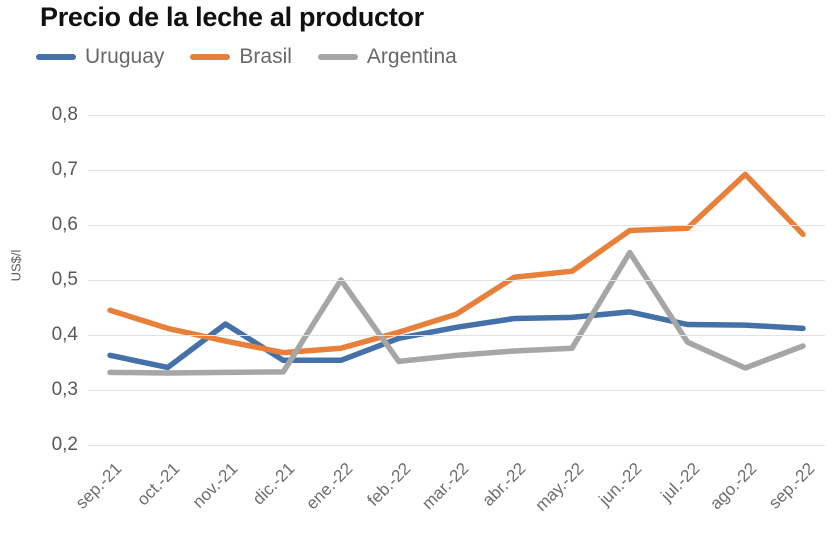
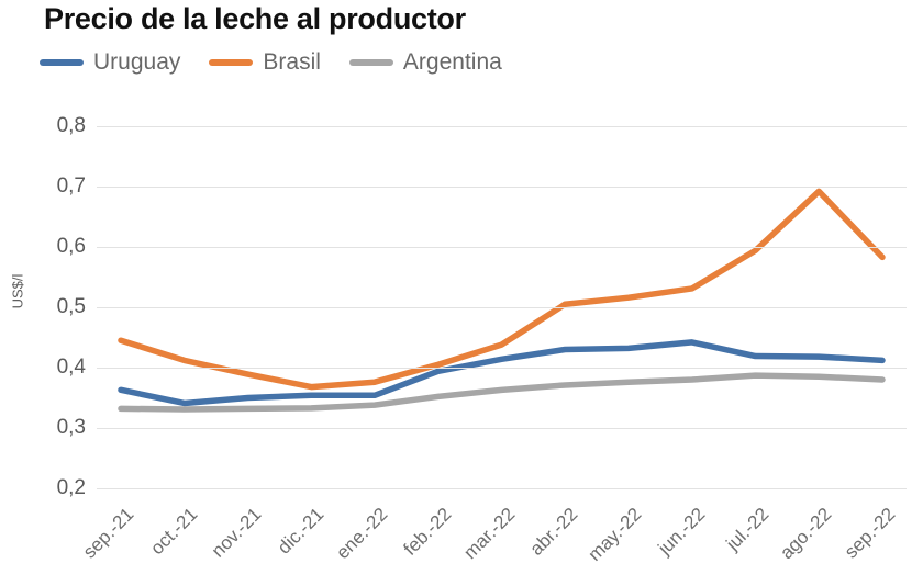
Uruguay/nov.-21: 0,42 -> 0,35
Argentina/ene.-22: 0,50 -> 0,34
Brasil/jun.-22: 0,59 -> 0,53
Argentina/jun.-22: 0,55 -> 0,38
Argentina/ago.-22: 0,34 -> 0,39
